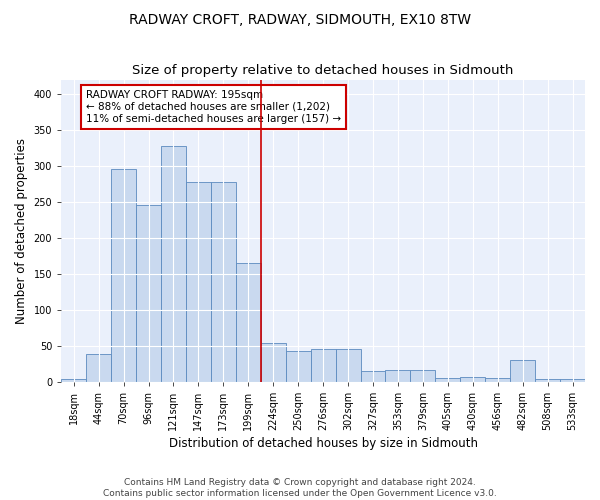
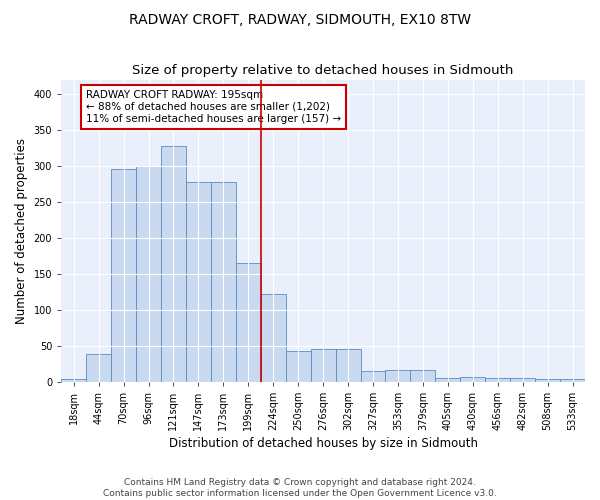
96sqm: 246 -> 300
224sqm: 54 -> 122
482sqm: 30 -> 5
